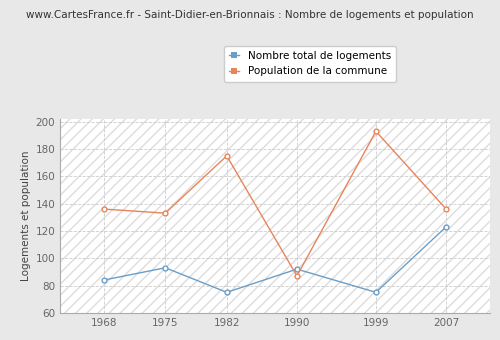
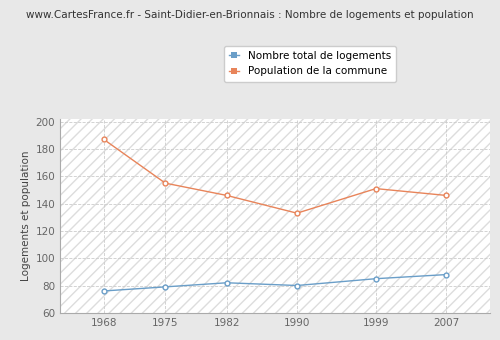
Nombre total de logements/1968: 84 -> 76
Population de la commune/1968: 136 -> 187
Nombre total de logements/1975: 93 -> 79
Population de la commune/1975: 133 -> 155
Nombre total de logements/1982: 75 -> 82
Population de la commune/1982: 175 -> 146
Nombre total de logements/1990: 92 -> 80
Population de la commune/1990: 87 -> 133
Nombre total de logements/1999: 75 -> 85
Population de la commune/1999: 193 -> 151
Nombre total de logements/2007: 123 -> 88
Population de la commune/2007: 136 -> 146
